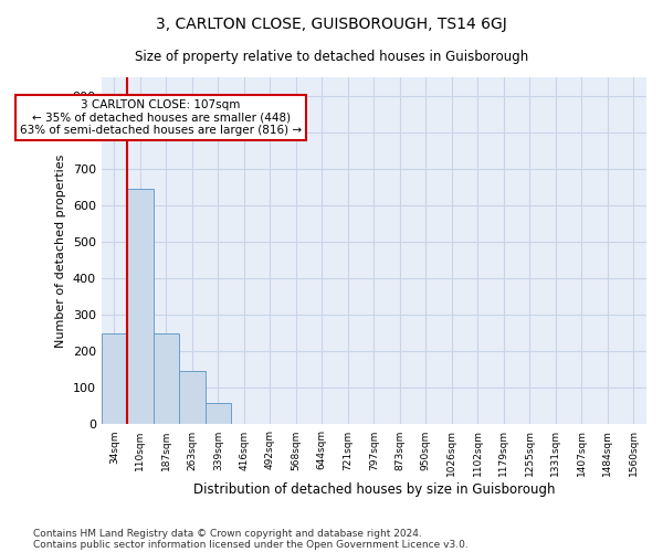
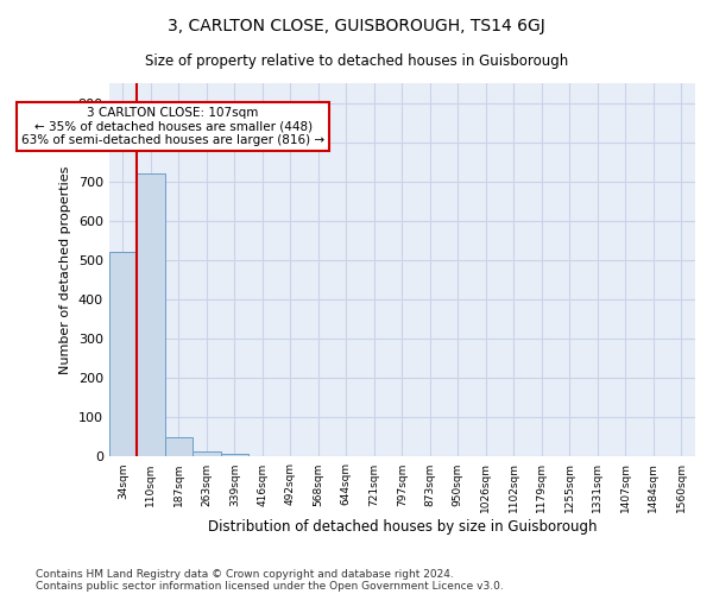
34sqm: 250 -> 520
110sqm: 645 -> 720
187sqm: 250 -> 50
263sqm: 145 -> 13
339sqm: 60 -> 8
